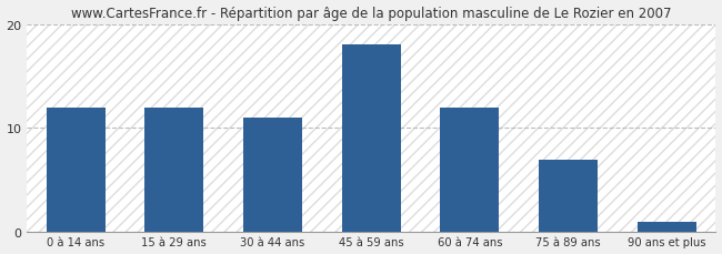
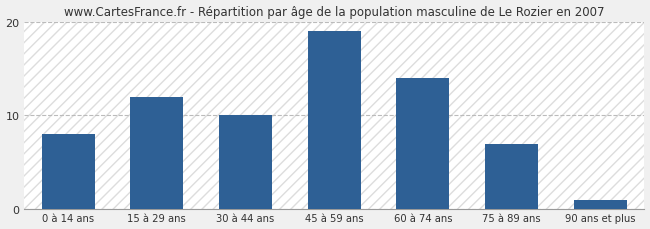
0 à 14 ans: 12 -> 8
30 à 44 ans: 11 -> 10
45 à 59 ans: 18 -> 19
60 à 74 ans: 12 -> 14
